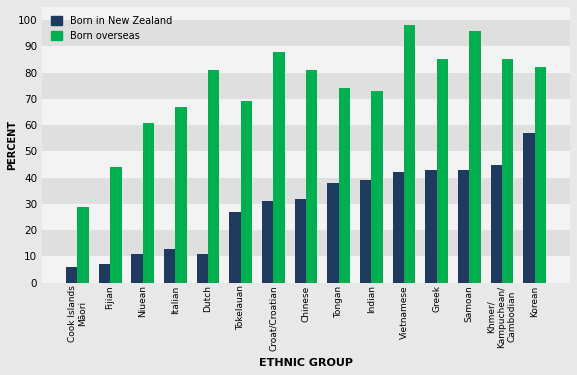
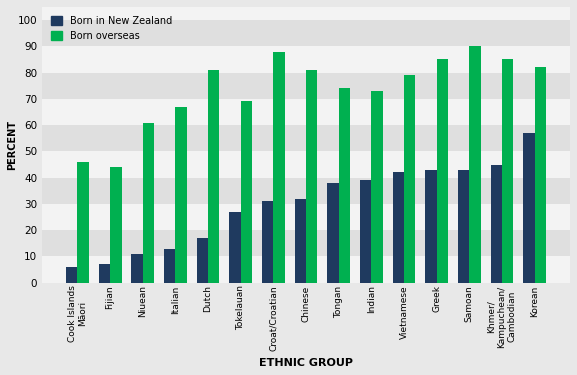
Born overseas/Cook Islands Māori: 29 -> 46
Born in New Zealand/Dutch: 11 -> 17
Born overseas/Vietnamese: 98 -> 79
Born overseas/Samoan: 96 -> 90
